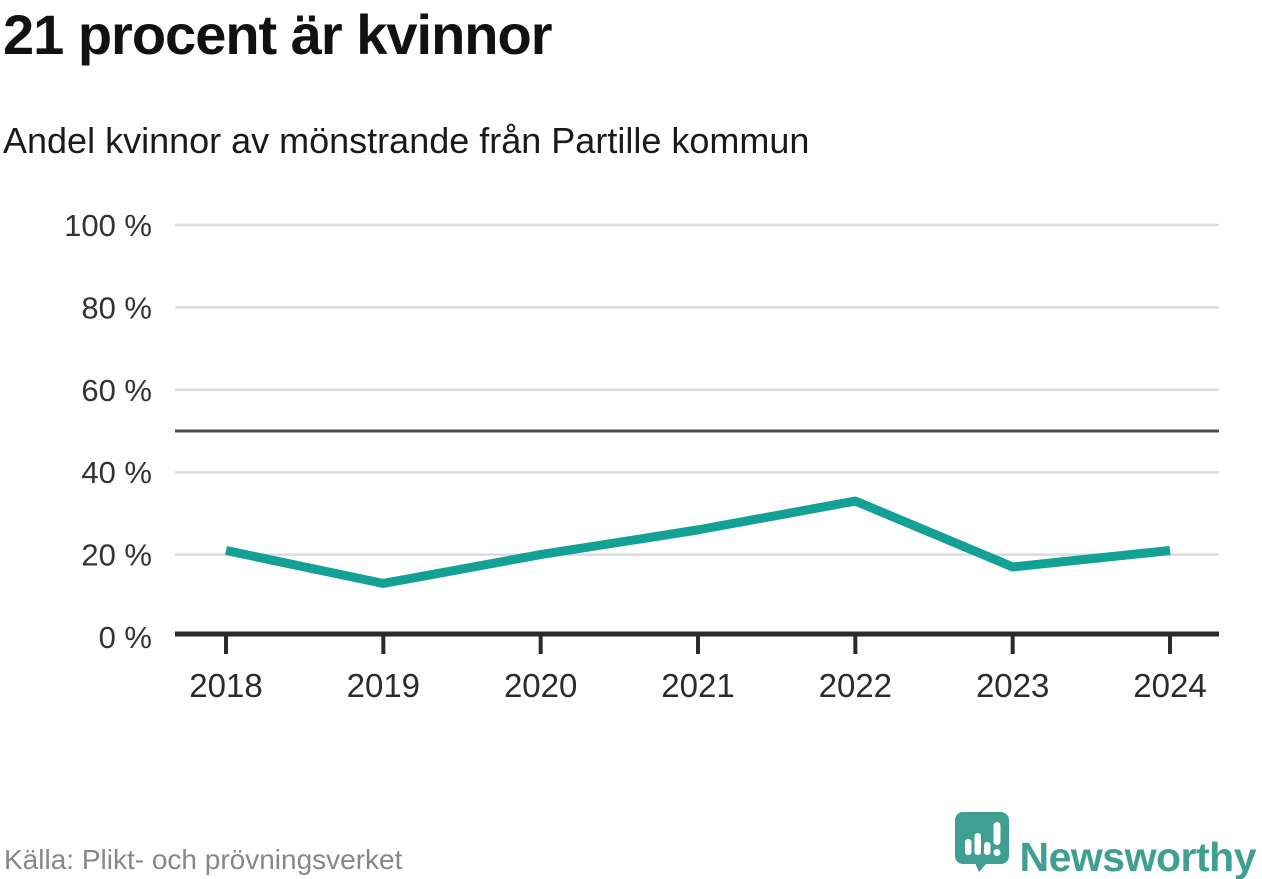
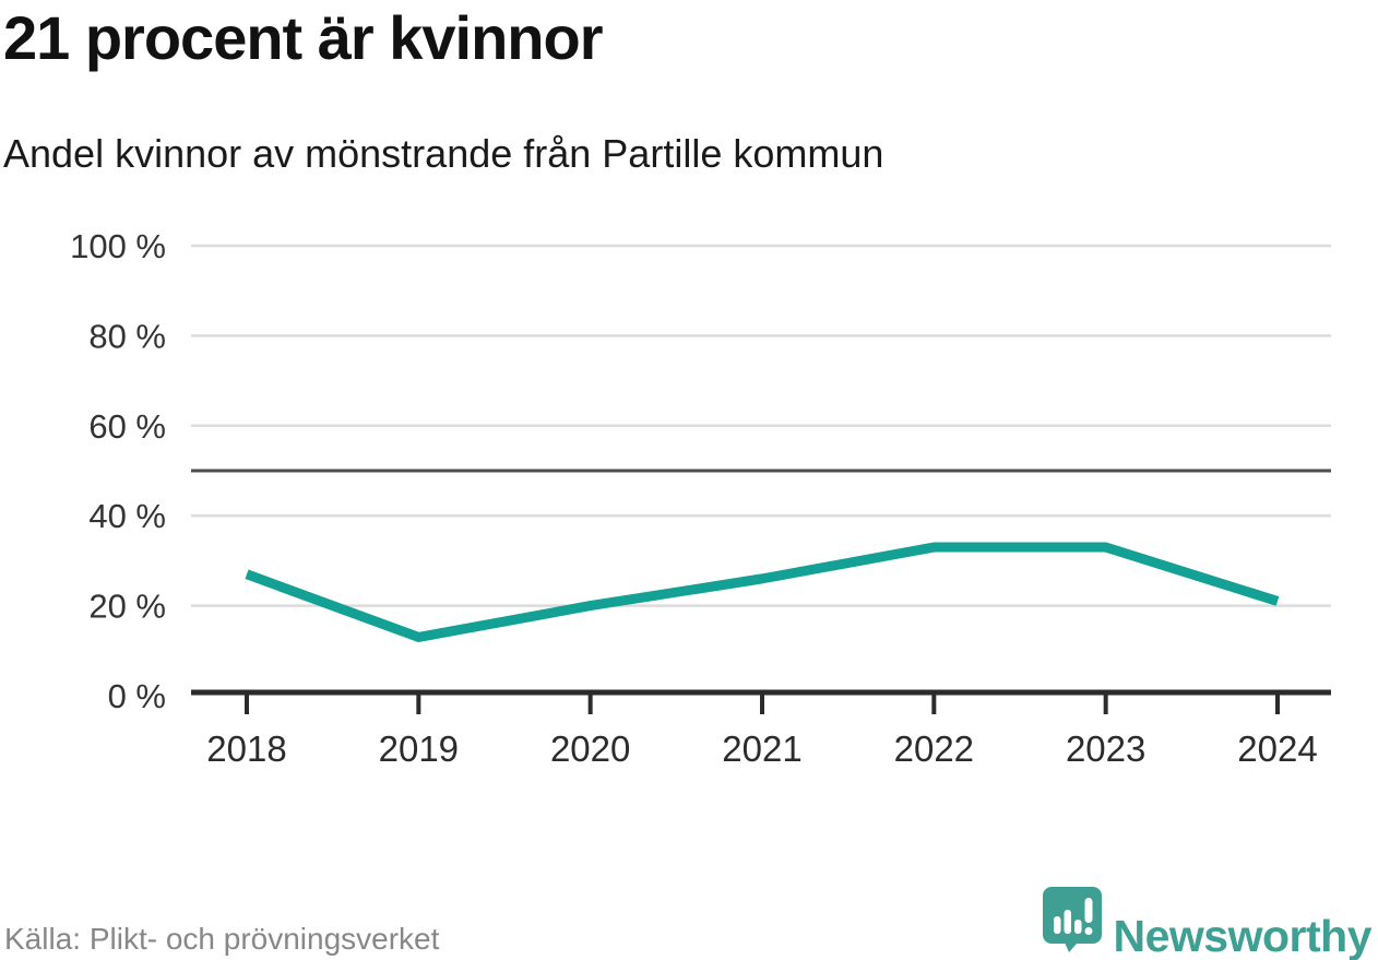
2018: 21% -> 27%
2023: 17% -> 33%
